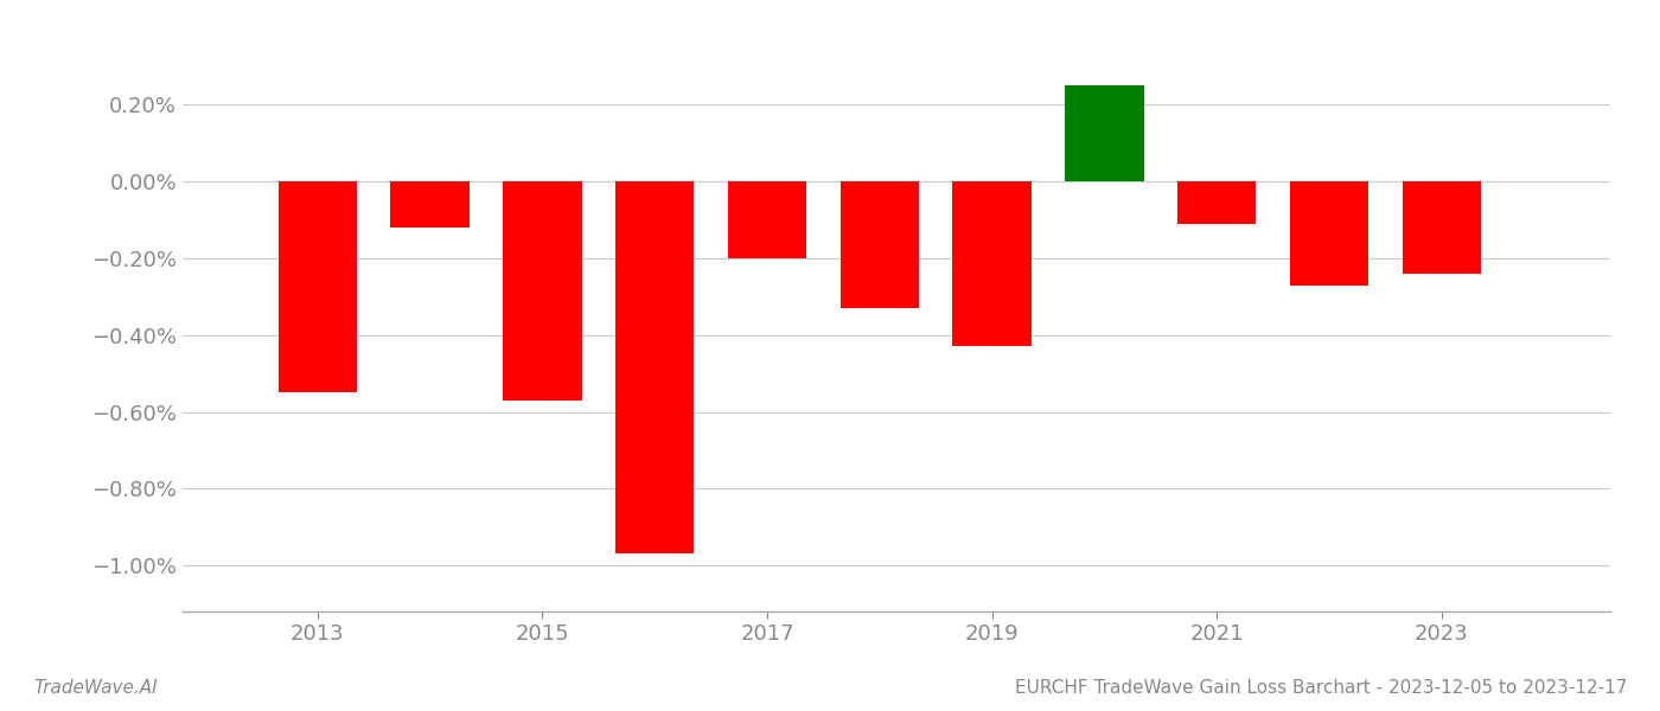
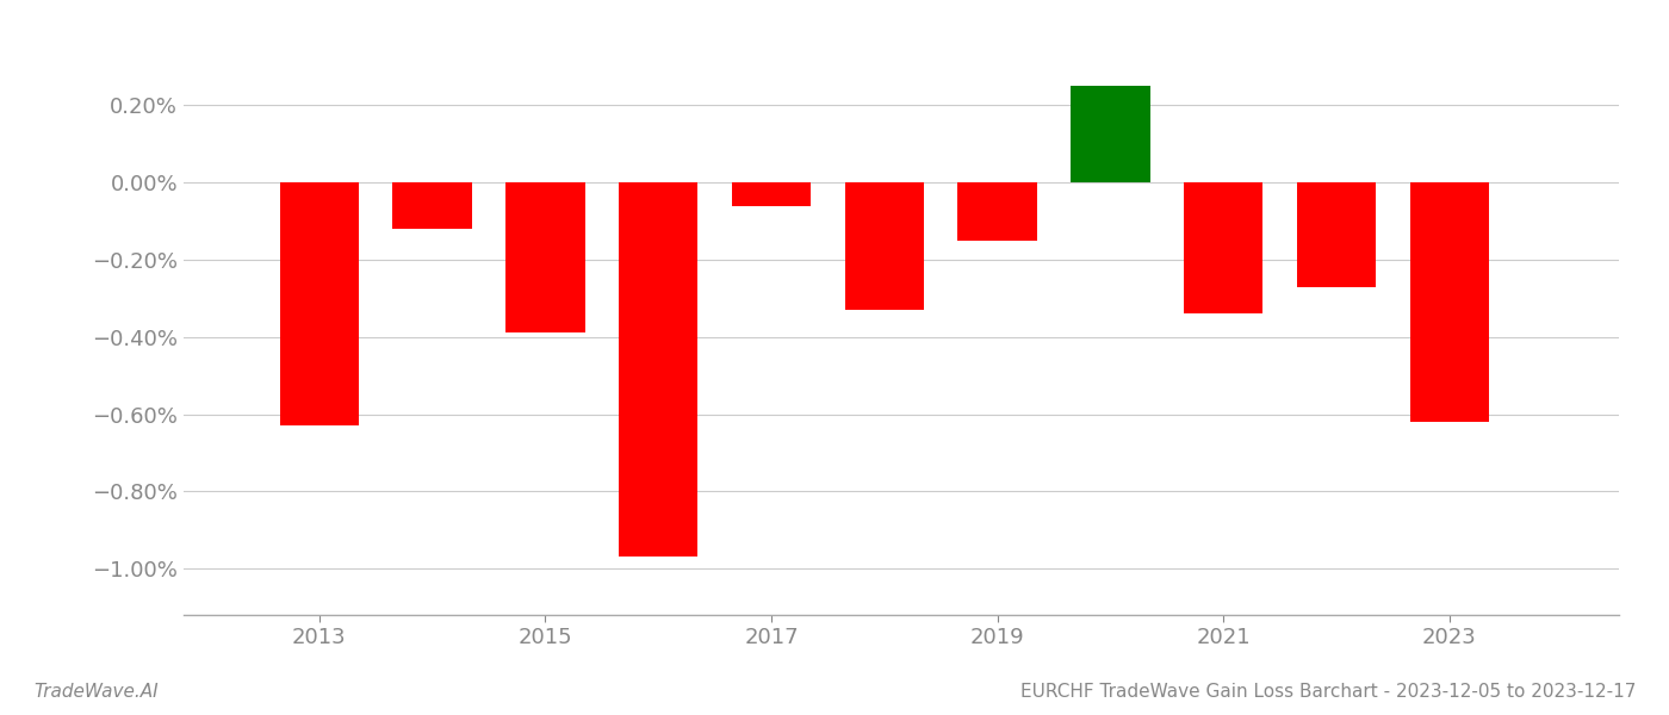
2013: -0.55% -> -0.63%
2015: -0.57% -> -0.39%
2017: -0.20% -> -0.06%
2019: -0.43% -> -0.15%
2021: -0.11% -> -0.34%
2023: -0.24% -> -0.62%
